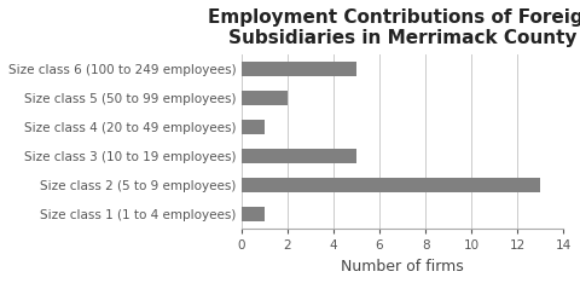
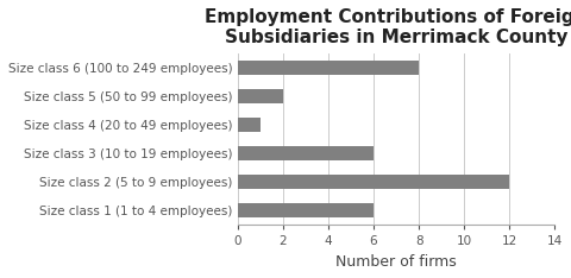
Size class 6 (100 to 249 employees): 5 -> 8
Size class 3 (10 to 19 employees): 5 -> 6
Size class 2 (5 to 9 employees): 13 -> 12
Size class 1 (1 to 4 employees): 1 -> 6
